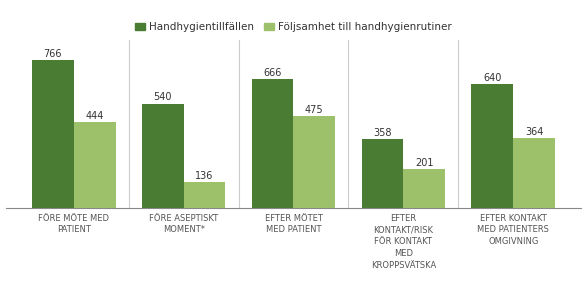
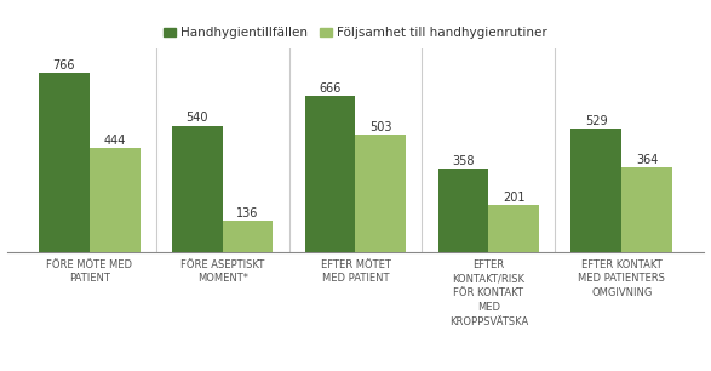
Följsamhet till handhygienrutiner/EFTER MÖTET MED PATIENT: 475 -> 503
Handhygientillfällen/EFTER KONTAKT MED PATIENTERS OMGIVNING: 640 -> 529
